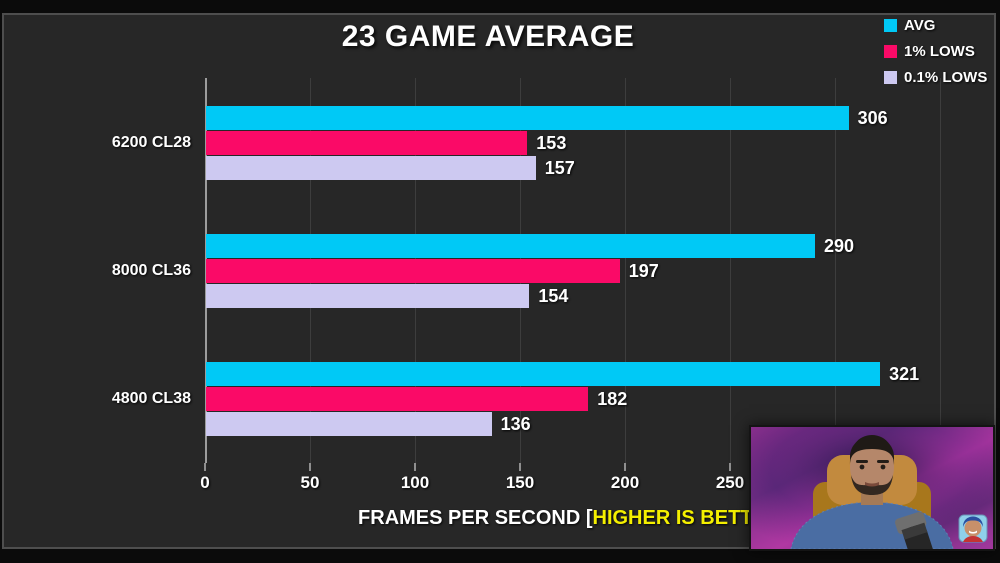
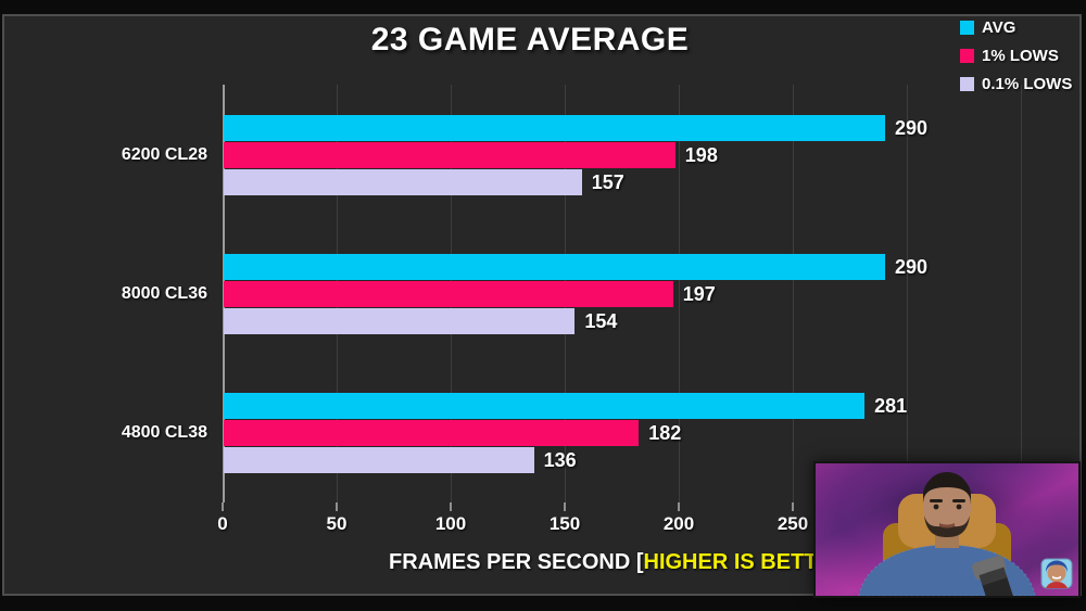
AVG/6200 CL28: 306 -> 290
1% LOWS/6200 CL28: 153 -> 198
AVG/4800 CL38: 321 -> 281
